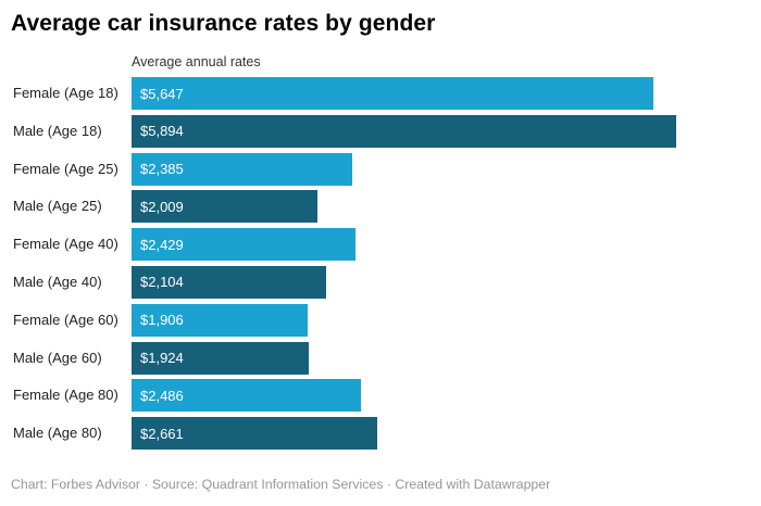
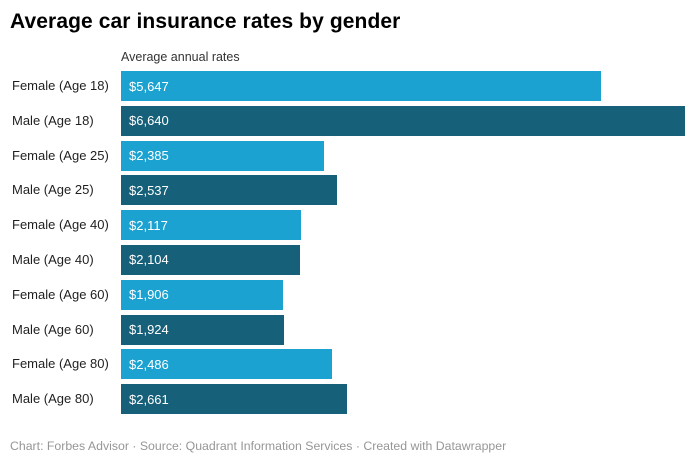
Male (Age 18): $5,894 -> $6,640
Male (Age 25): $2,009 -> $2,537
Female (Age 40): $2,429 -> $2,117
